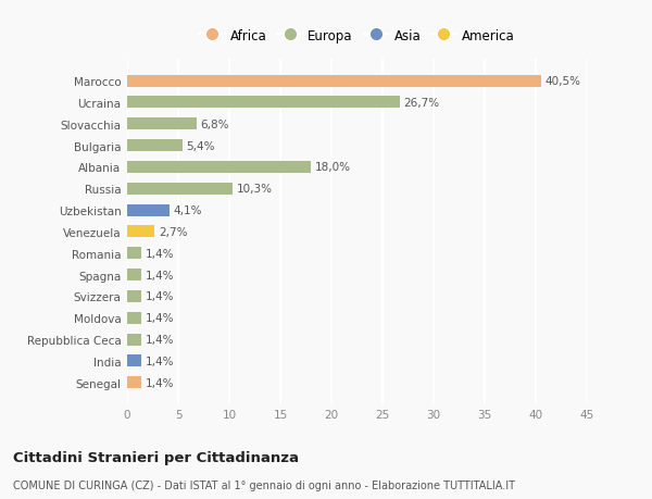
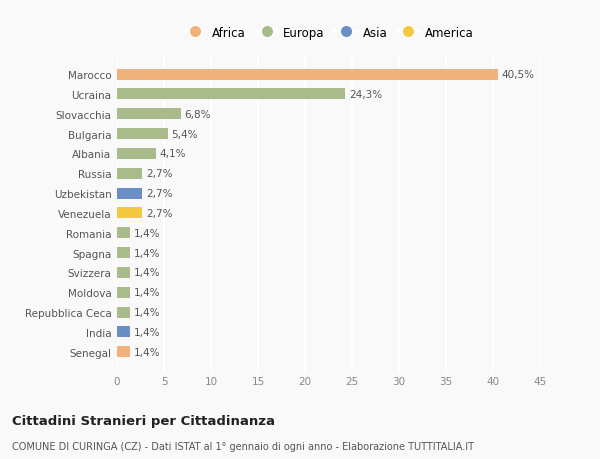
Ucraina: 26,7% -> 24,3%
Albania: 18,0% -> 4,1%
Russia: 10,3% -> 2,7%
Uzbekistan: 4,1% -> 2,7%
